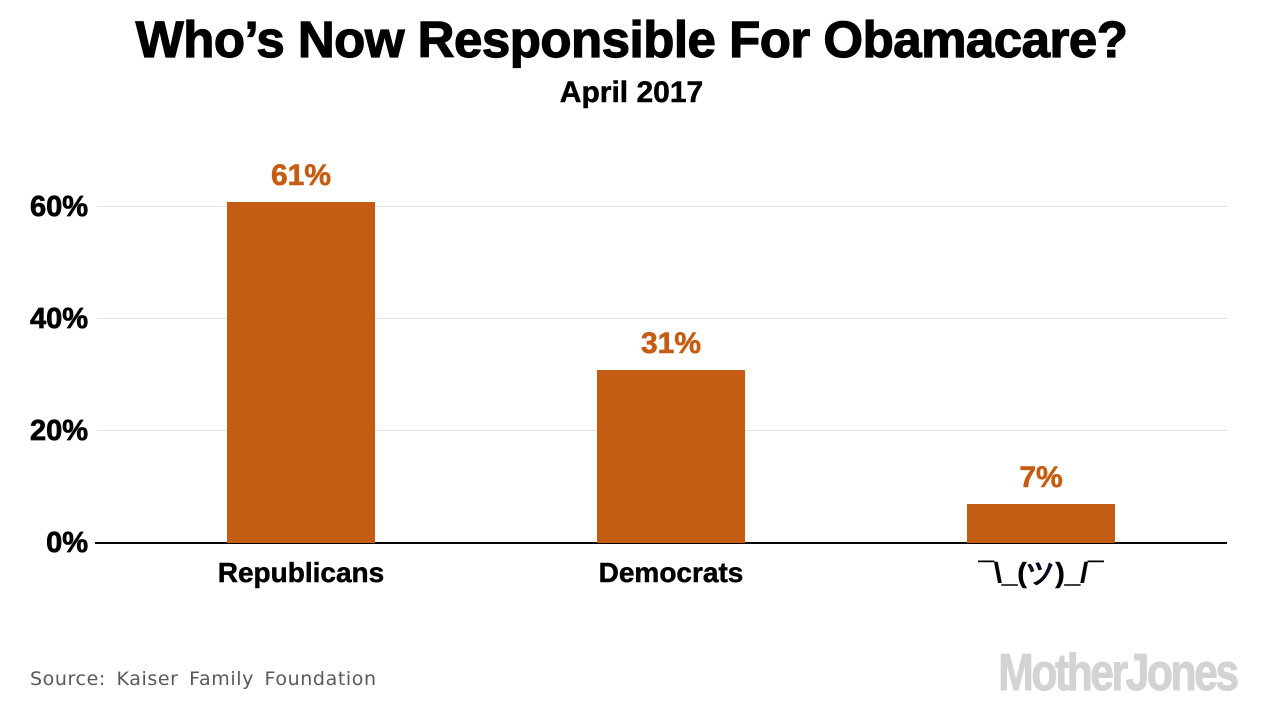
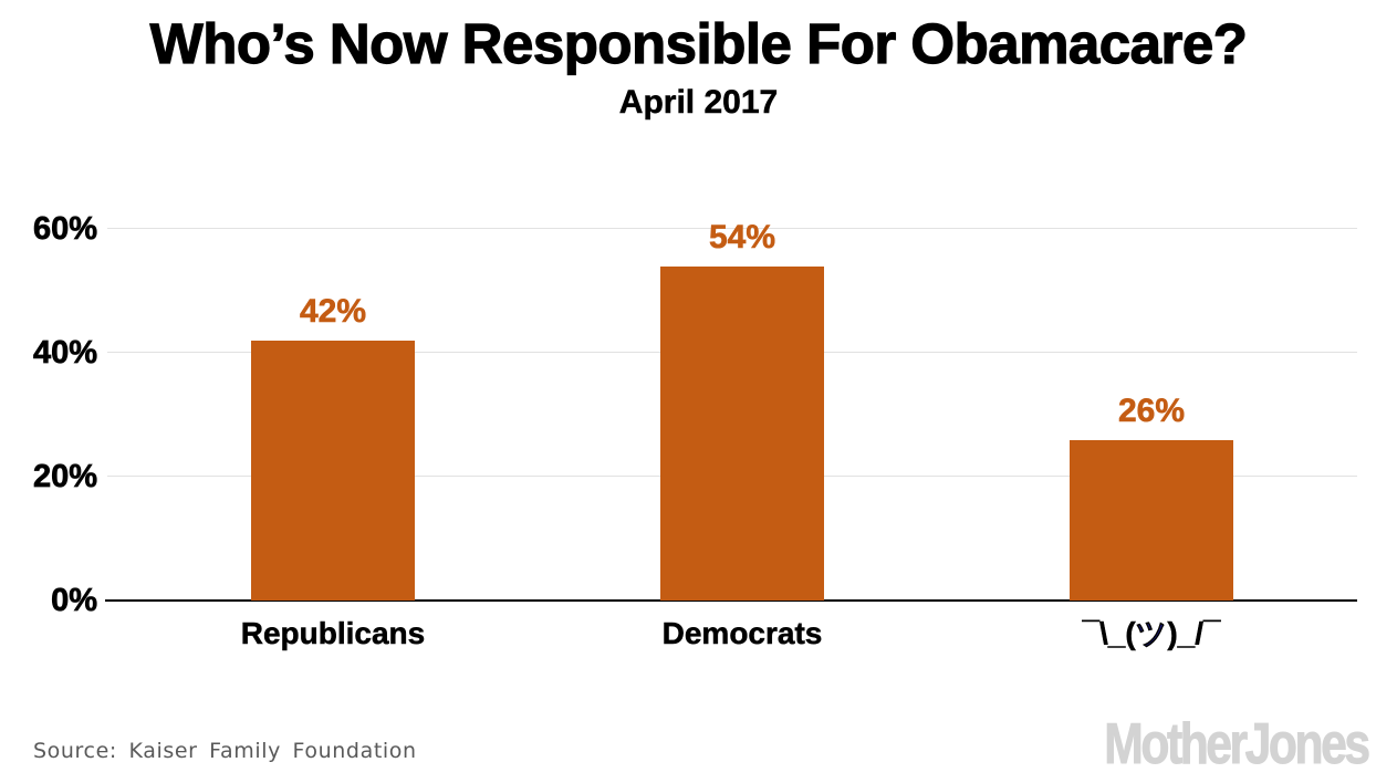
Republicans: 61% -> 42%
Democrats: 31% -> 54%
¯\_(ツ)_/¯: 7% -> 26%
